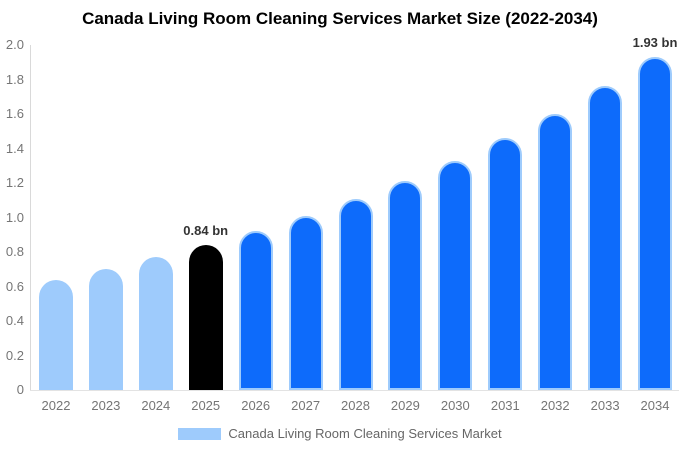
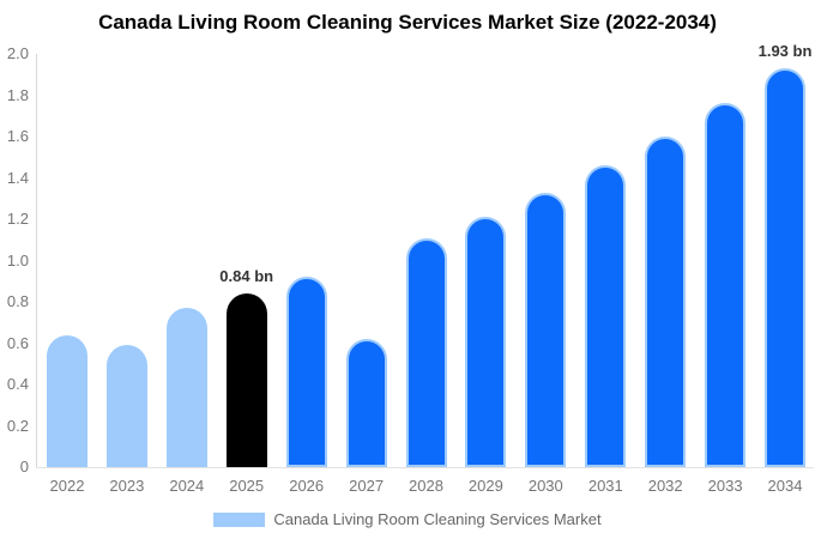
2023: 0.70 -> 0.59
2027: 1.01 -> 0.62
